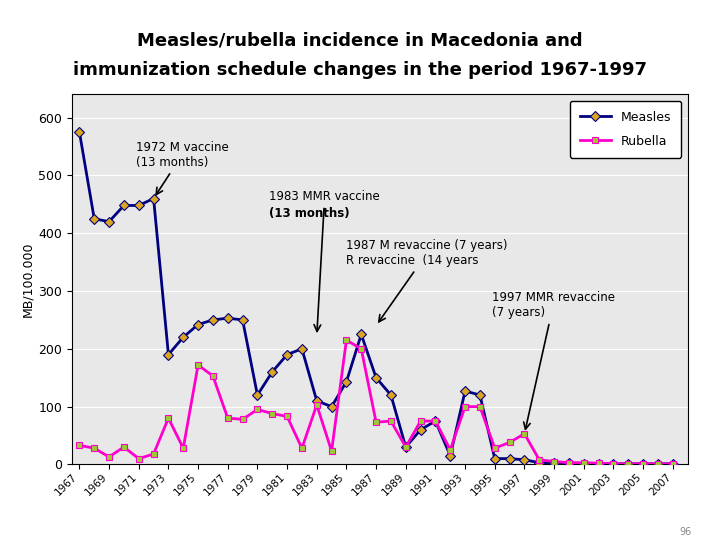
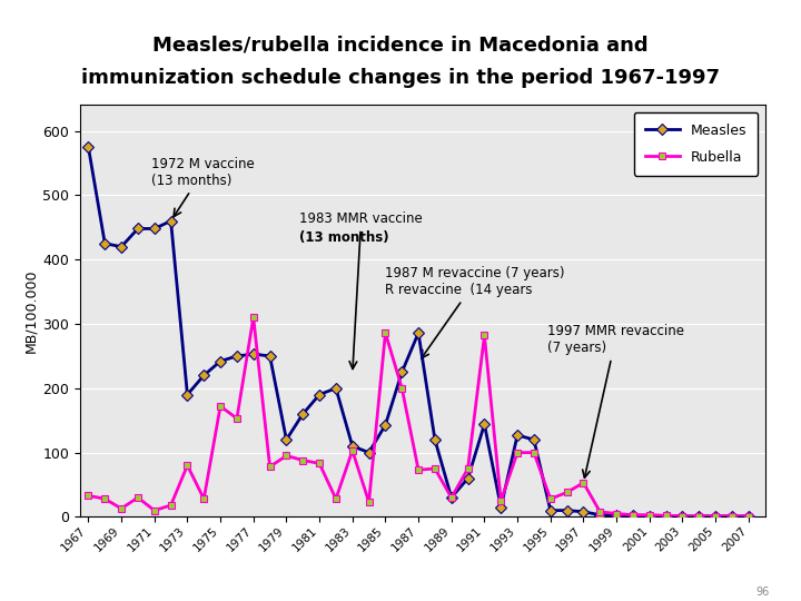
Rubella/1977: 80 -> 310
Rubella/1985: 215 -> 286
Measles/1987: 150 -> 286
Measles/1991: 75 -> 144
Rubella/1991: 75 -> 282
